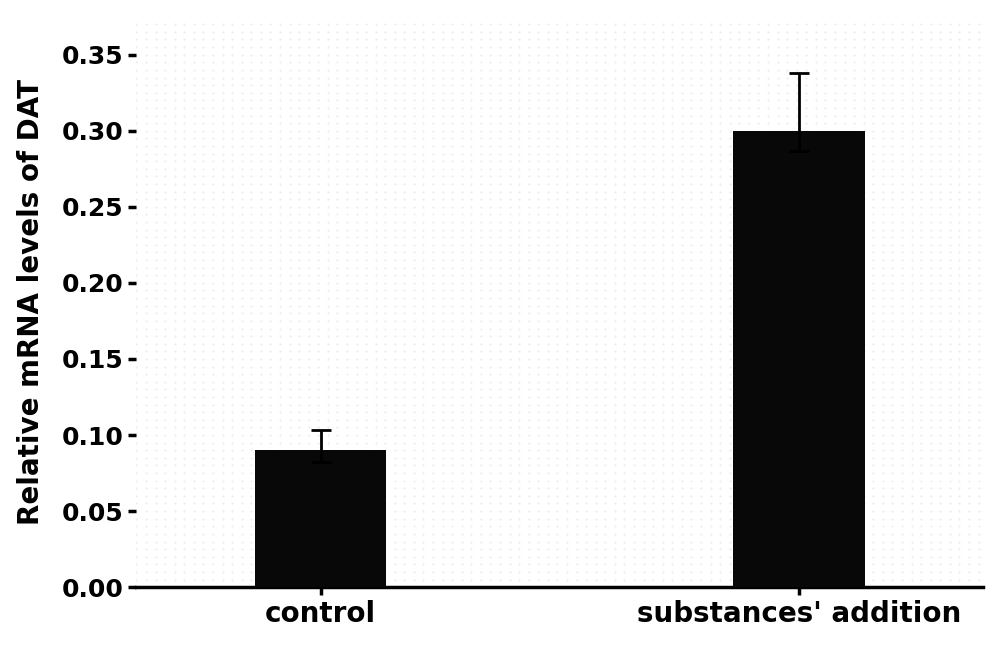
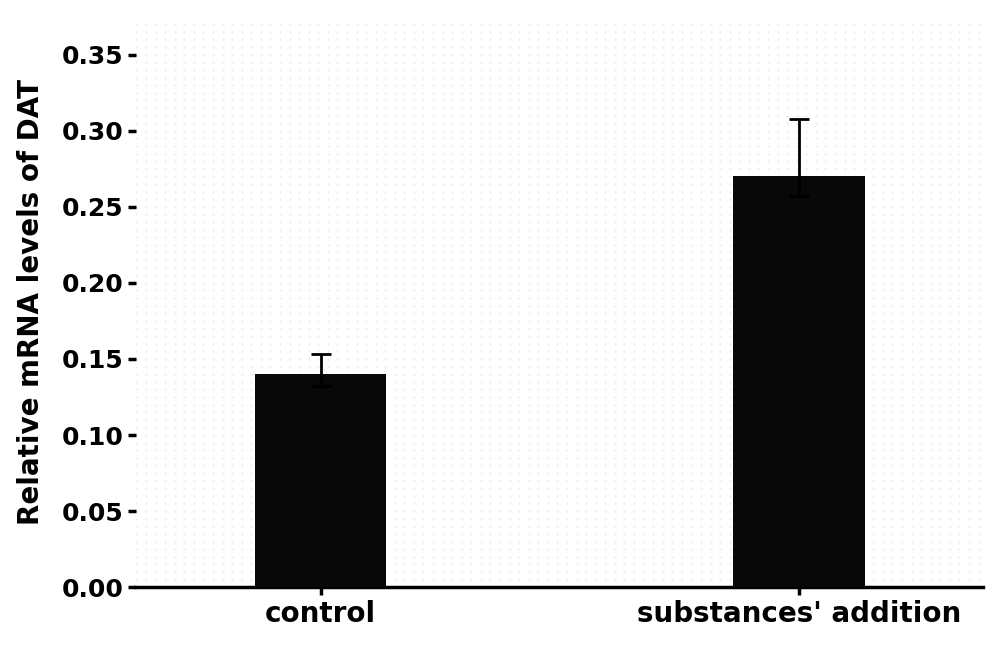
control: 0.09 -> 0.14
substances' addition: 0.30 -> 0.27
